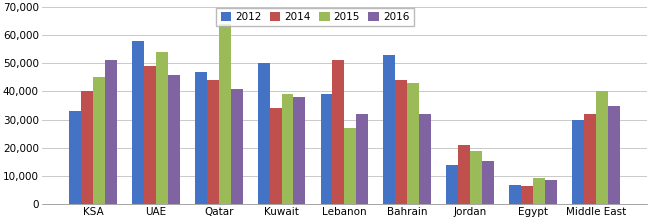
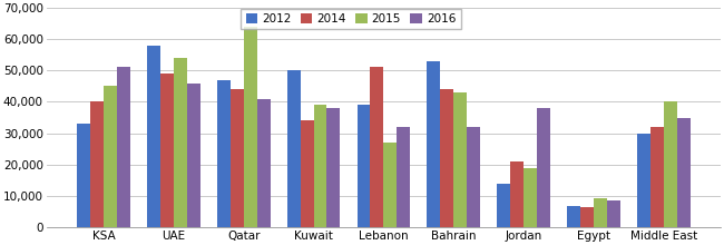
2016/Jordan: 15,500 -> 38,000
